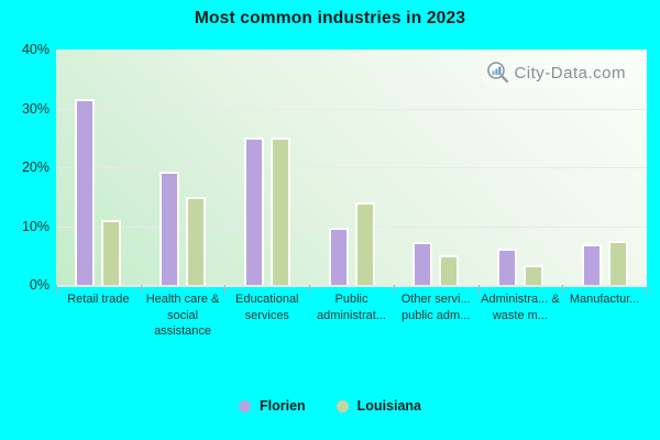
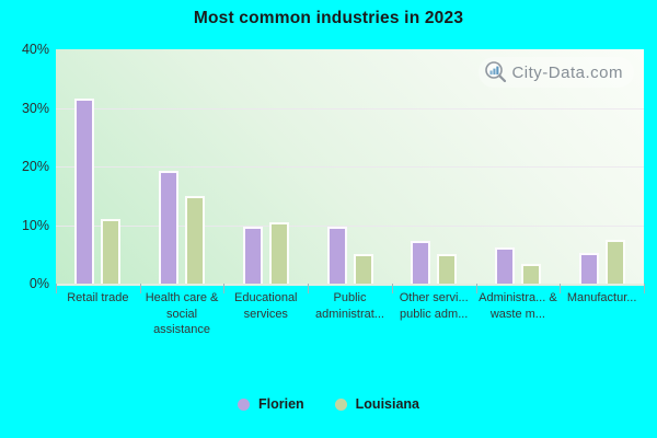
Florien/Educational services: 25% -> 10%
Louisiana/Educational services: 25% -> 10%
Louisiana/Public administrat...: 14% -> 5%
Florien/Manufactur...: 7% -> 5%
